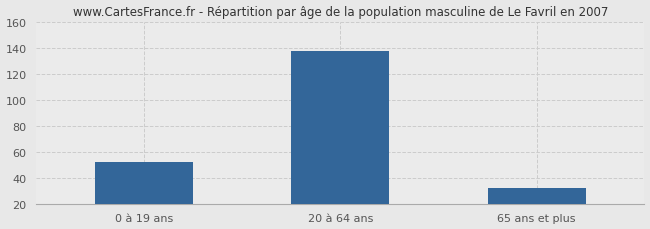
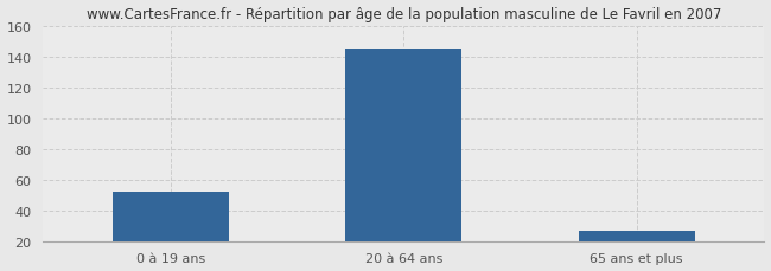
20 à 64 ans: 137 -> 145
65 ans et plus: 32 -> 27
